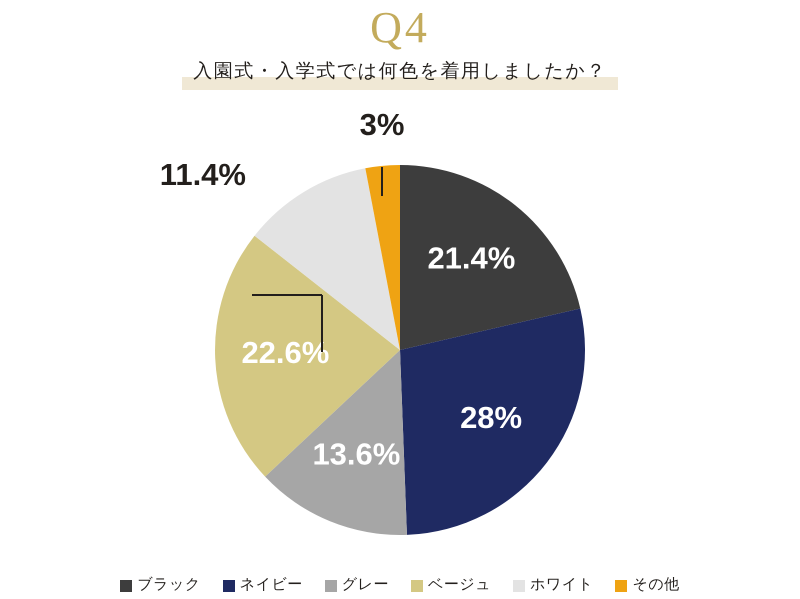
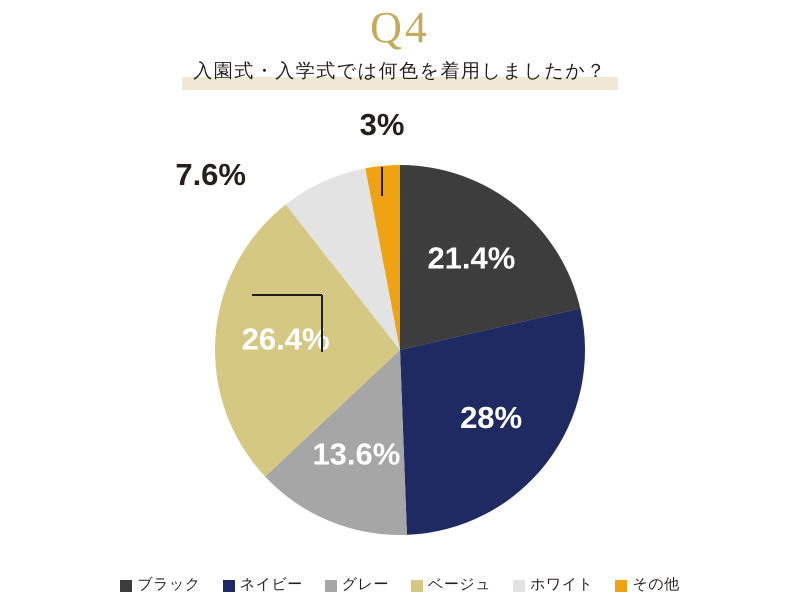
ベージュ: 22.6% -> 26.4%
ホワイト: 11.4% -> 7.6%
